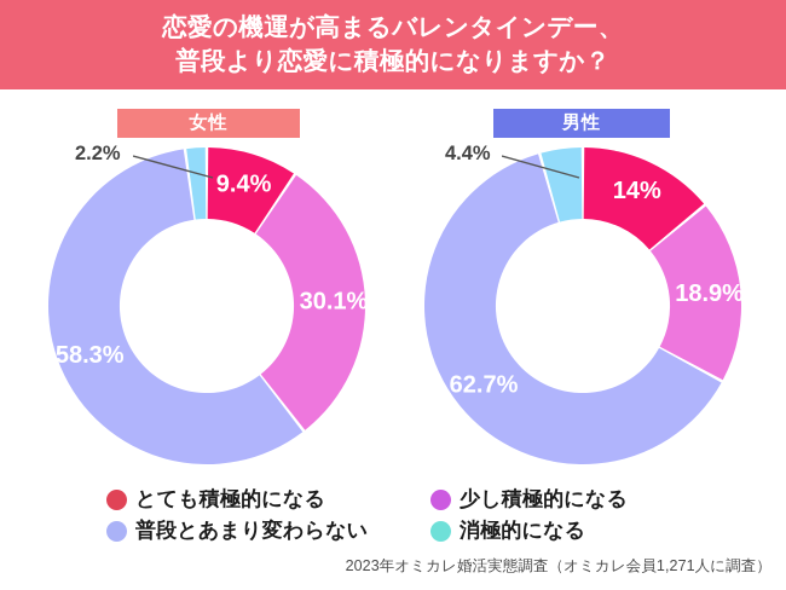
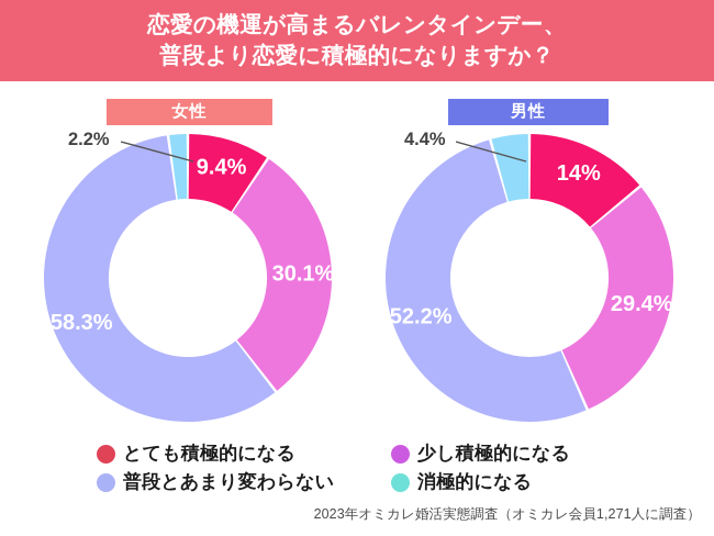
男性/少し積極的になる: 18.9% -> 29.4%
男性/普段とあまり変わらない: 62.7% -> 52.2%
